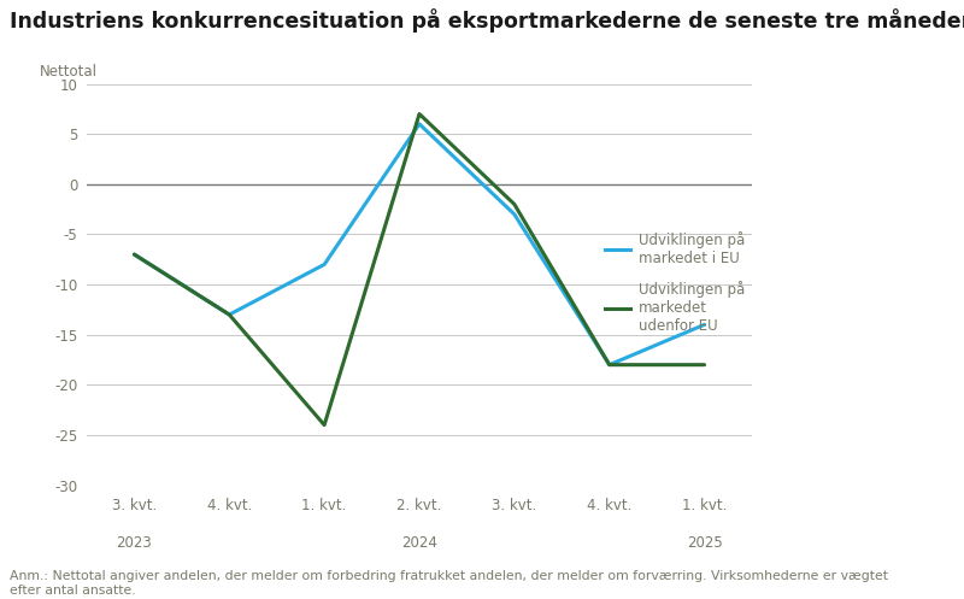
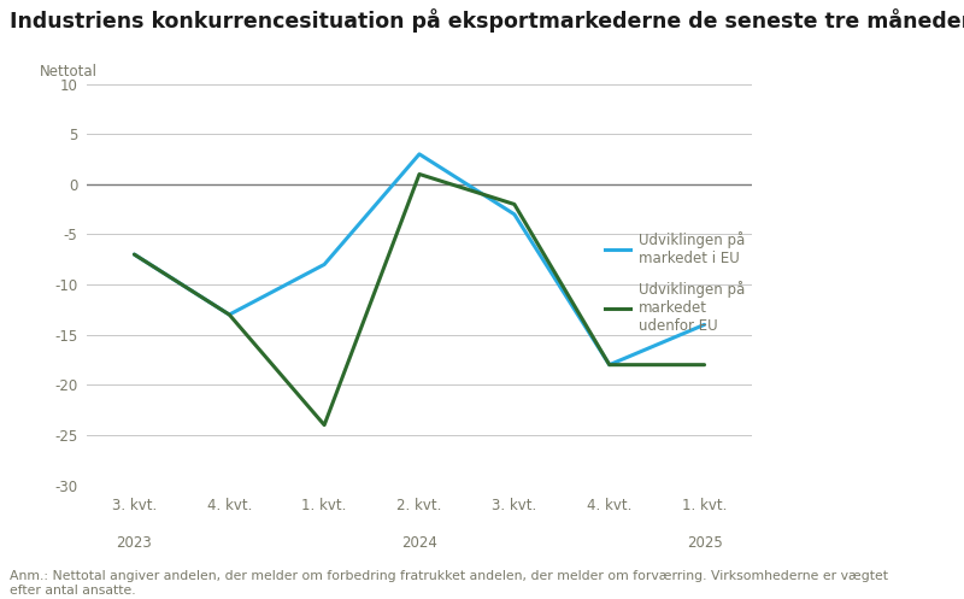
Udviklingen på markedet i EU/2. kvt.: 6 -> 3
Udviklingen på markedet udenfor EU/2. kvt.: 7 -> 1
